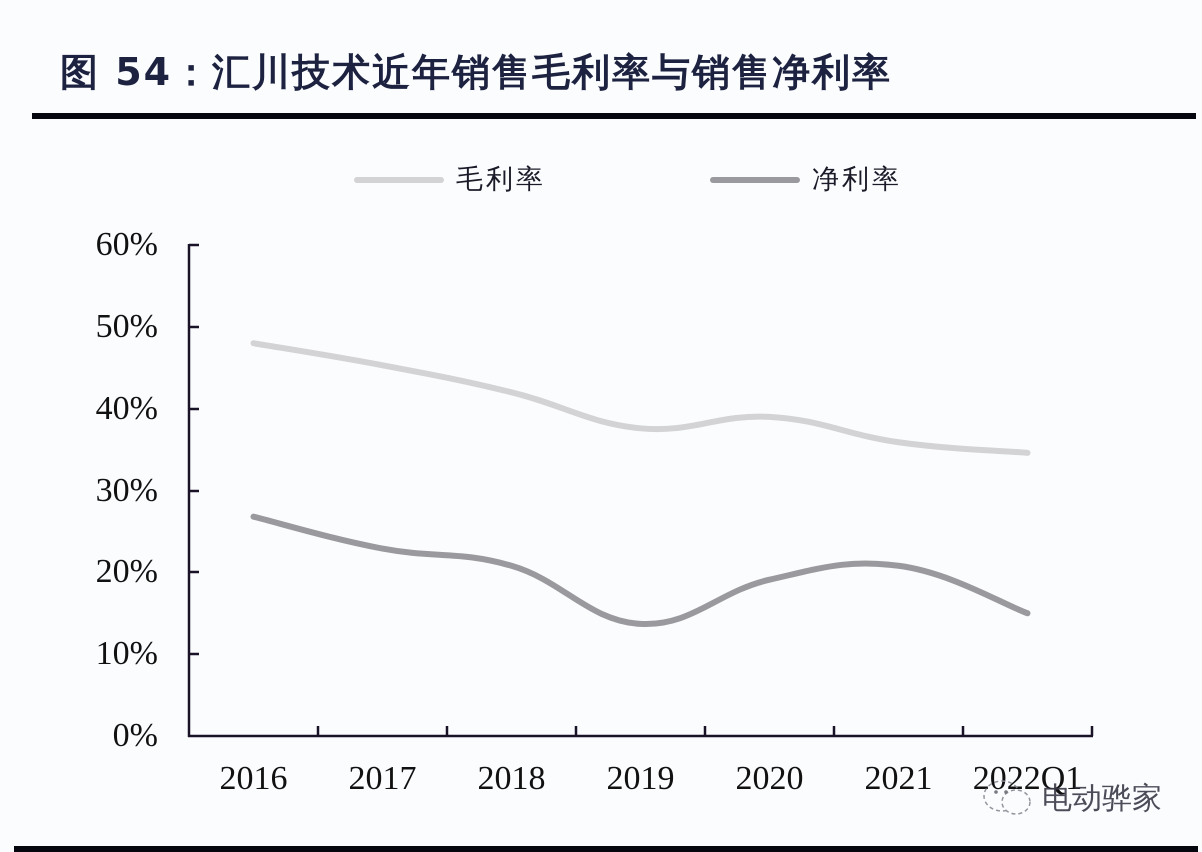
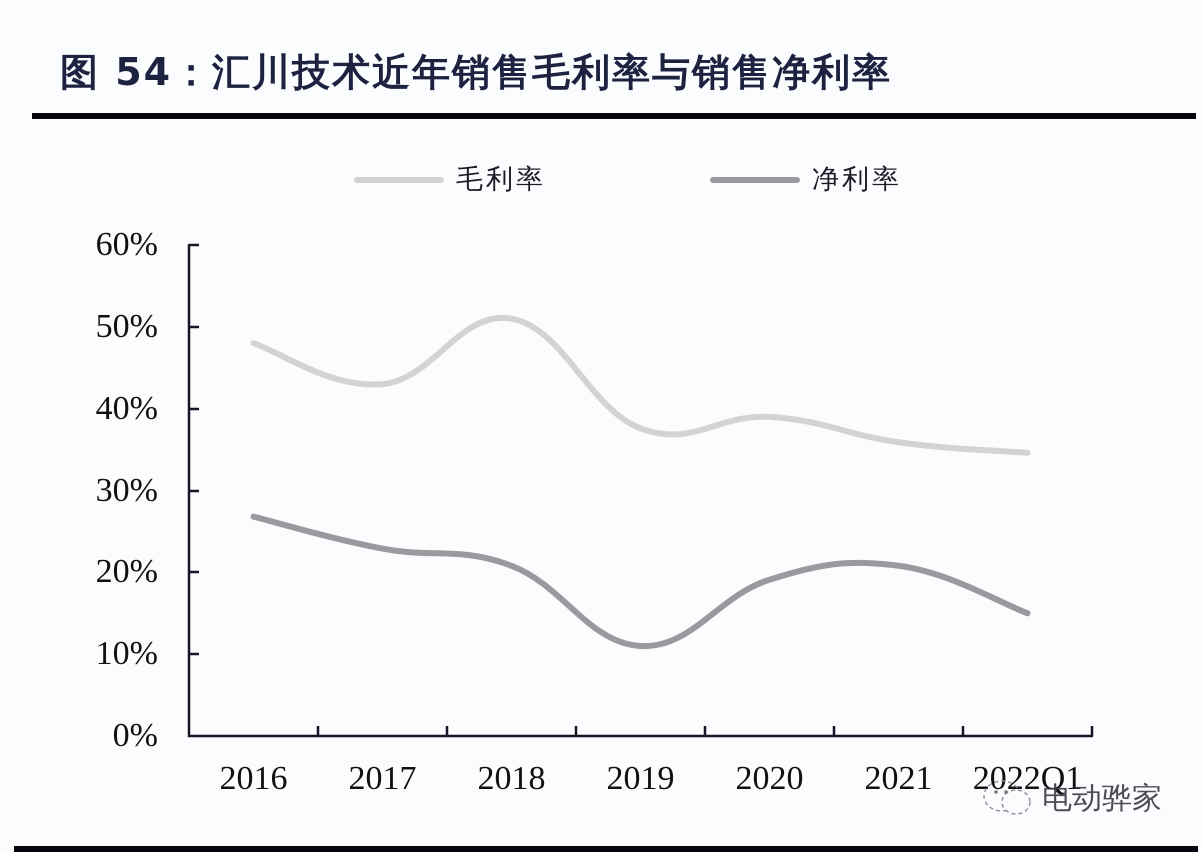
毛利率/2017: 45% -> 43%
毛利率/2018: 42% -> 51%
净利率/2019: 14% -> 11%
